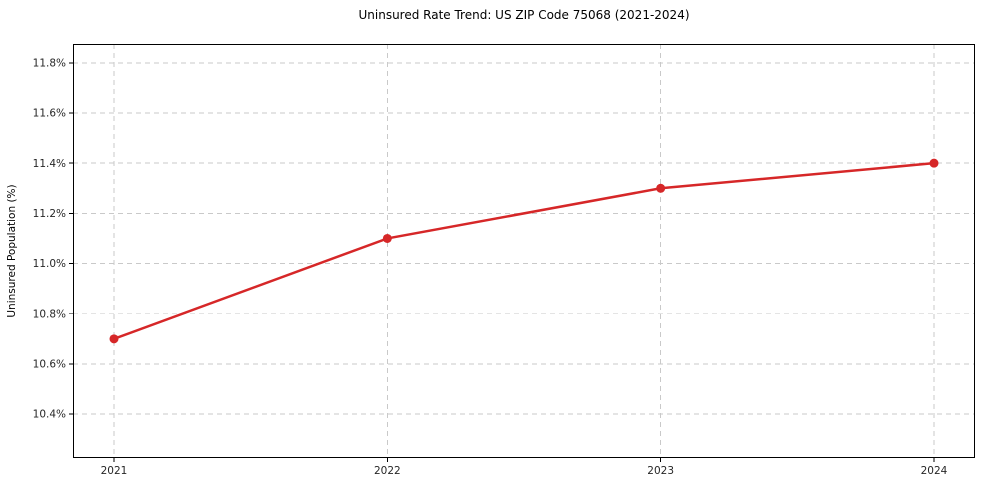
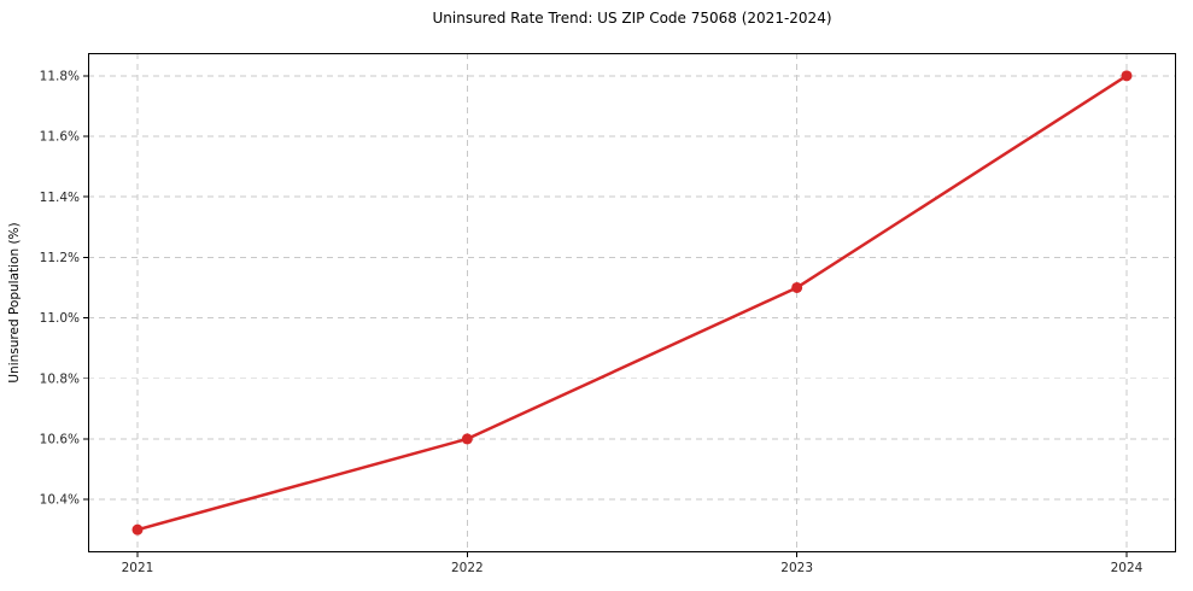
2021: 10.7% -> 10.3%
2022: 11.1% -> 10.6%
2023: 11.3% -> 11.1%
2024: 11.4% -> 11.8%
